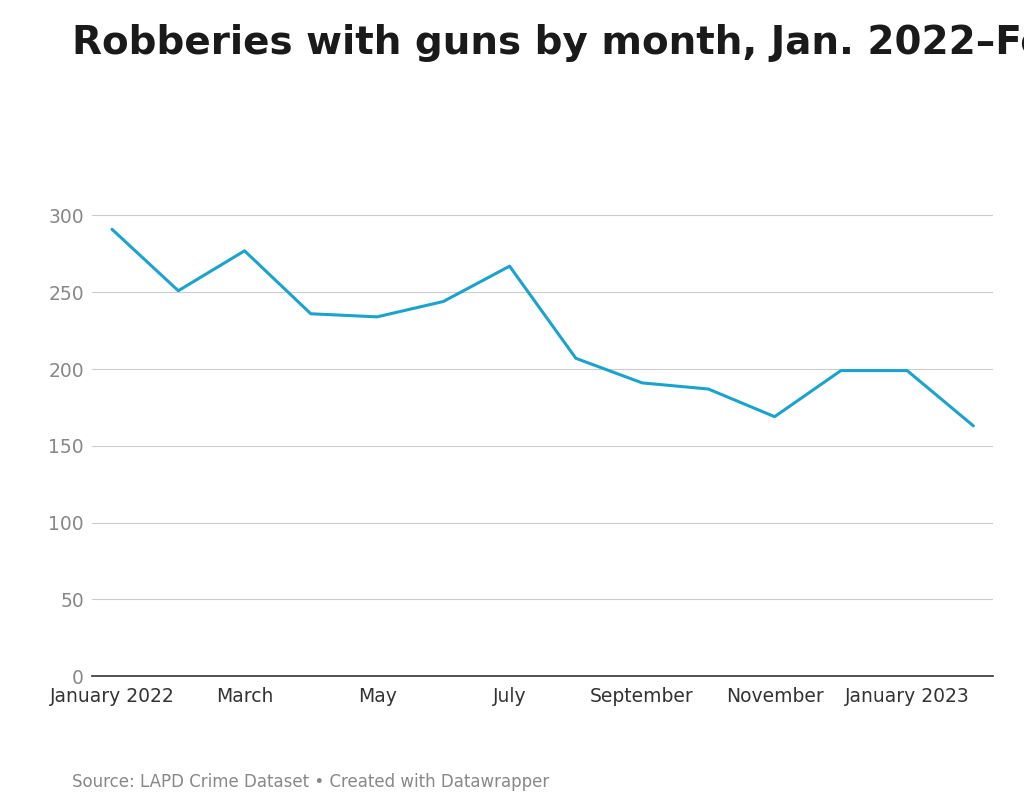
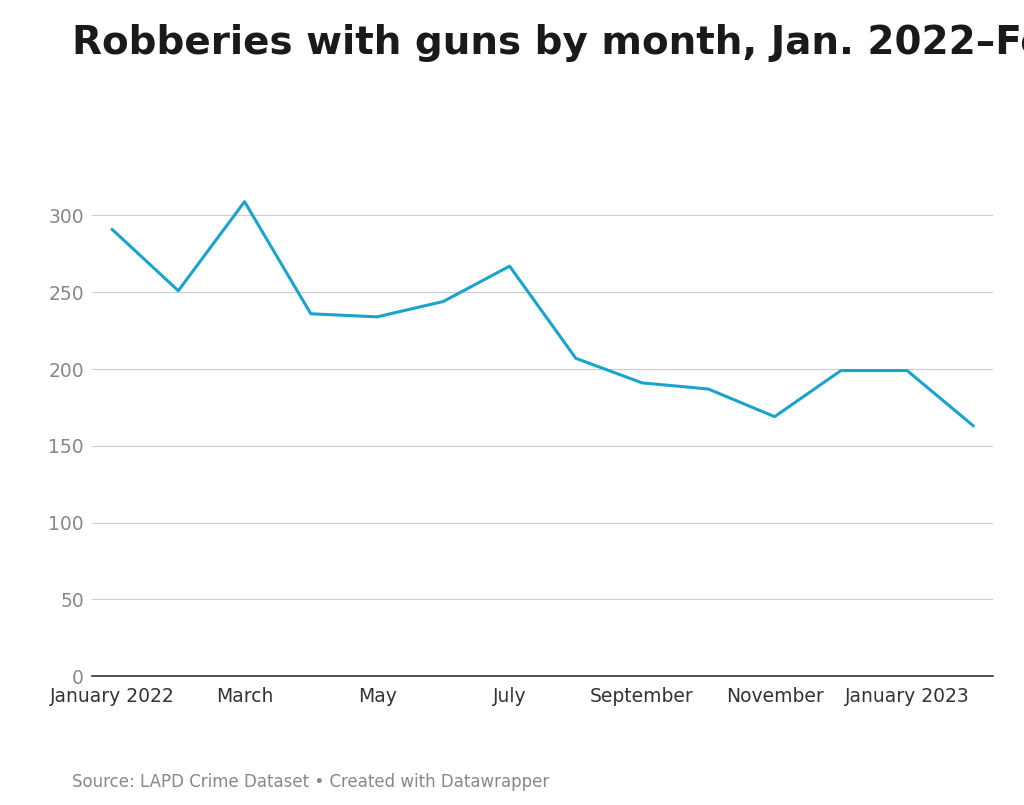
March: 277 -> 309
